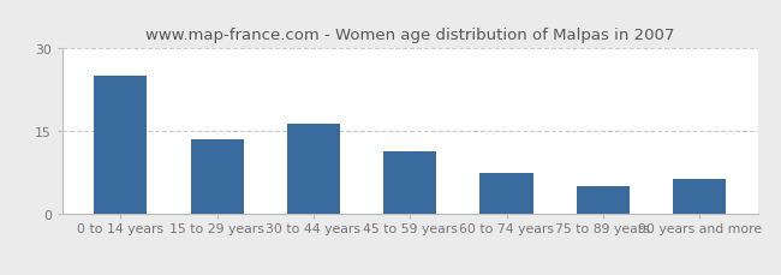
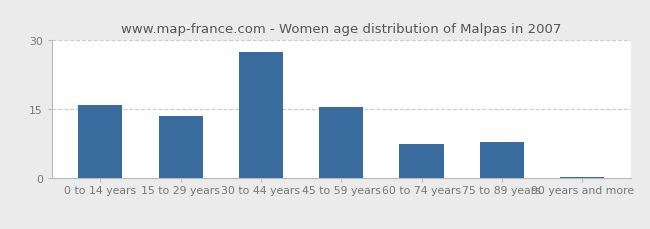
0 to 14 years: 25.0 -> 16.0
30 to 44 years: 16.5 -> 27.5
45 to 59 years: 11.5 -> 15.5
75 to 89 years: 5.0 -> 8.0
90 years and more: 6.5 -> 0.4
